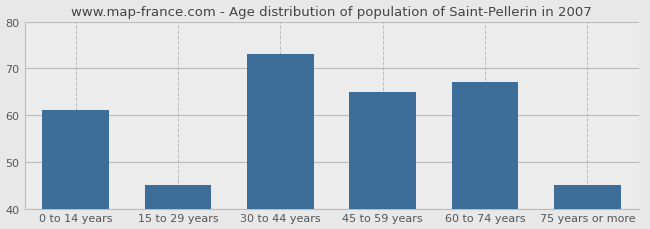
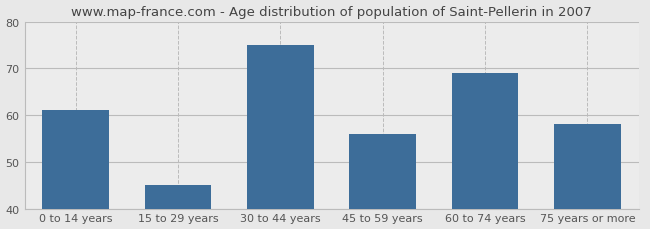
30 to 44 years: 73 -> 75
45 to 59 years: 65 -> 56
60 to 74 years: 67 -> 69
75 years or more: 45 -> 58
